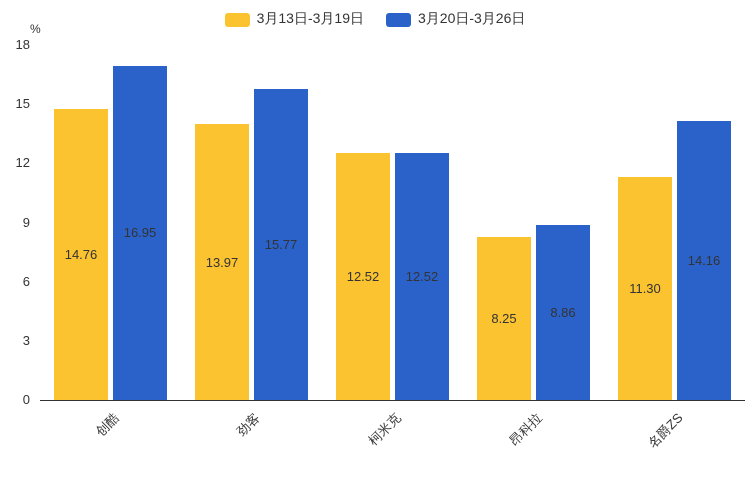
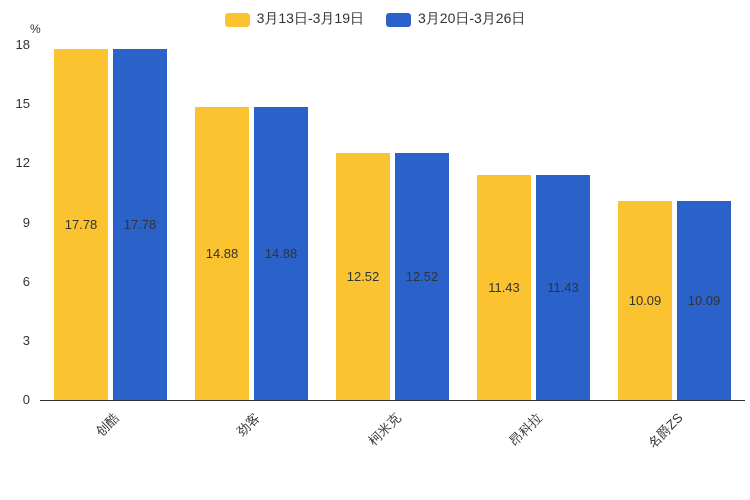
3月13日-3月19日/创酷: 14.76 -> 17.78
3月20日-3月26日/创酷: 16.95 -> 17.78
3月13日-3月19日/劲客: 13.97 -> 14.88
3月20日-3月26日/劲客: 15.77 -> 14.88
3月13日-3月19日/昂科拉: 8.25 -> 11.43
3月20日-3月26日/昂科拉: 8.86 -> 11.43
3月13日-3月19日/名爵ZS: 11.30 -> 10.09
3月20日-3月26日/名爵ZS: 14.16 -> 10.09
